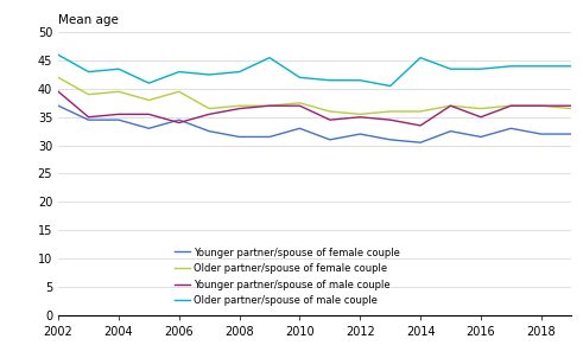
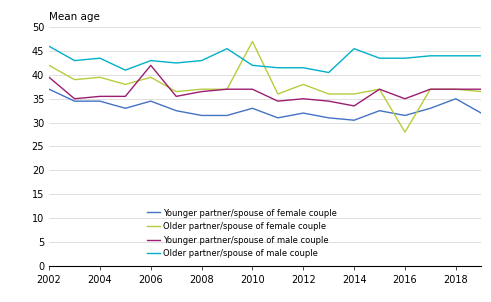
Younger partner/spouse of male couple/2006: 34.0 -> 42.0
Older partner/spouse of female couple/2010: 37.5 -> 47.0
Older partner/spouse of female couple/2012: 35.5 -> 38.0
Older partner/spouse of female couple/2016: 36.5 -> 28.0
Younger partner/spouse of female couple/2018: 32.0 -> 35.0
